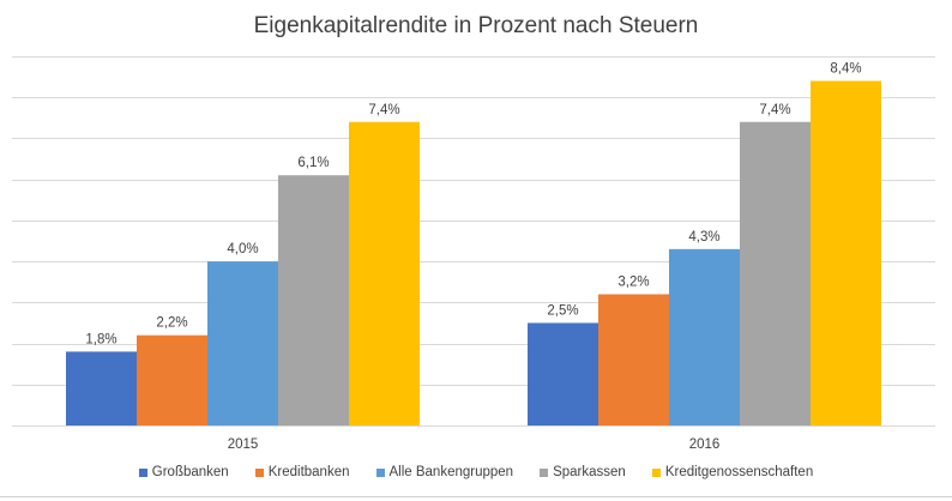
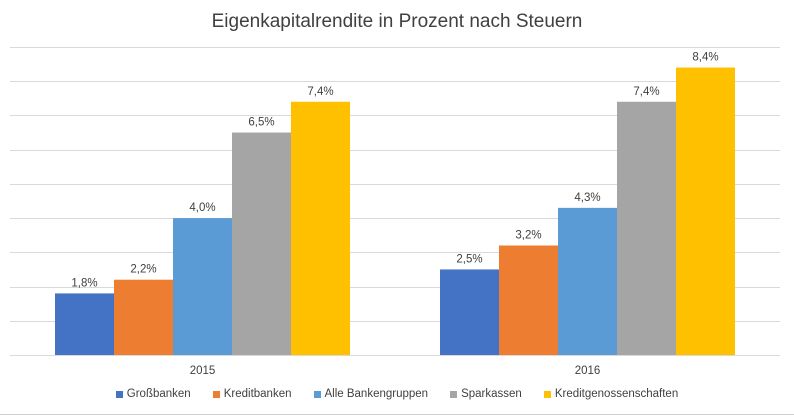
Sparkassen/2015: 6,1% -> 6,5%
